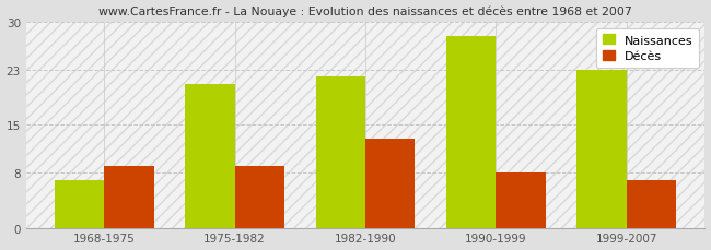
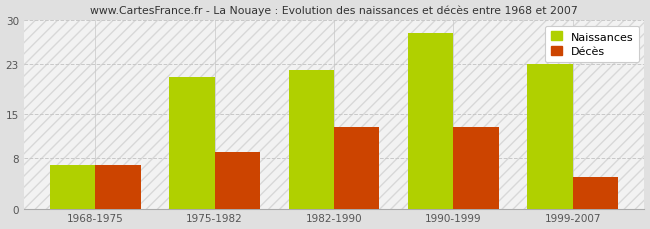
Décès/1968-1975: 9 -> 7
Décès/1990-1999: 8 -> 13
Décès/1999-2007: 7 -> 5
